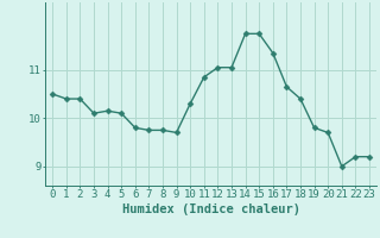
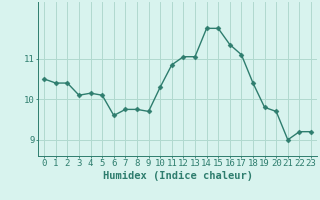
6: 9.80 -> 9.60
17: 10.65 -> 11.10
